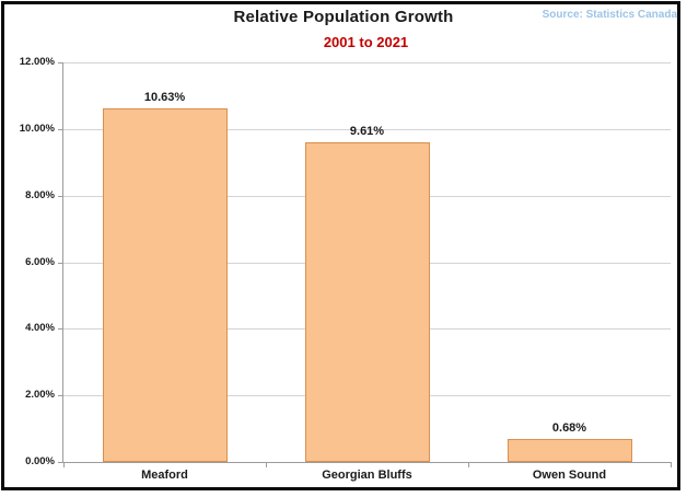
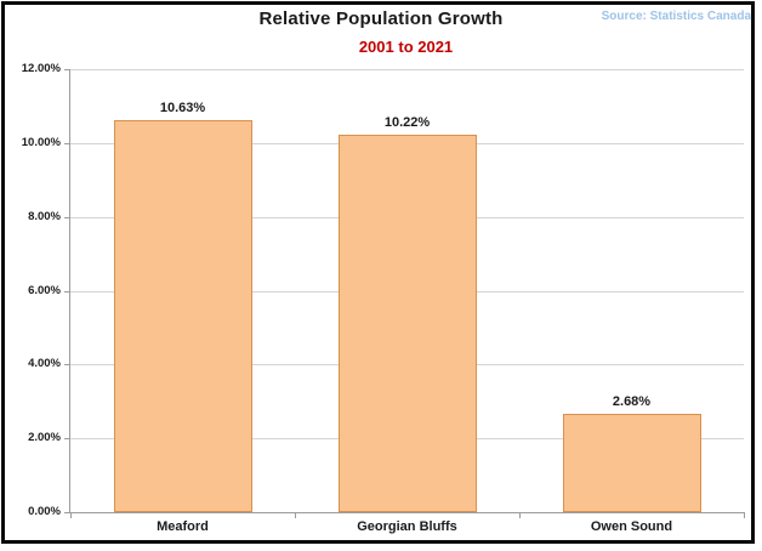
Georgian Bluffs: 9.61% -> 10.22%
Owen Sound: 0.68% -> 2.68%
